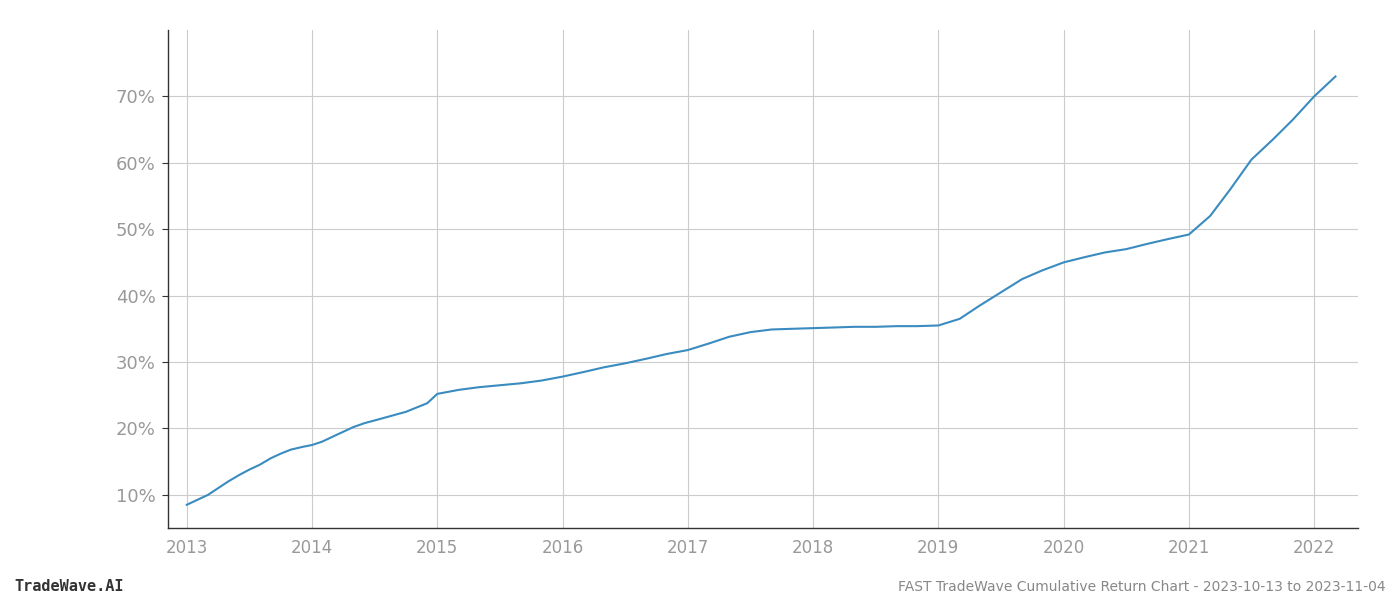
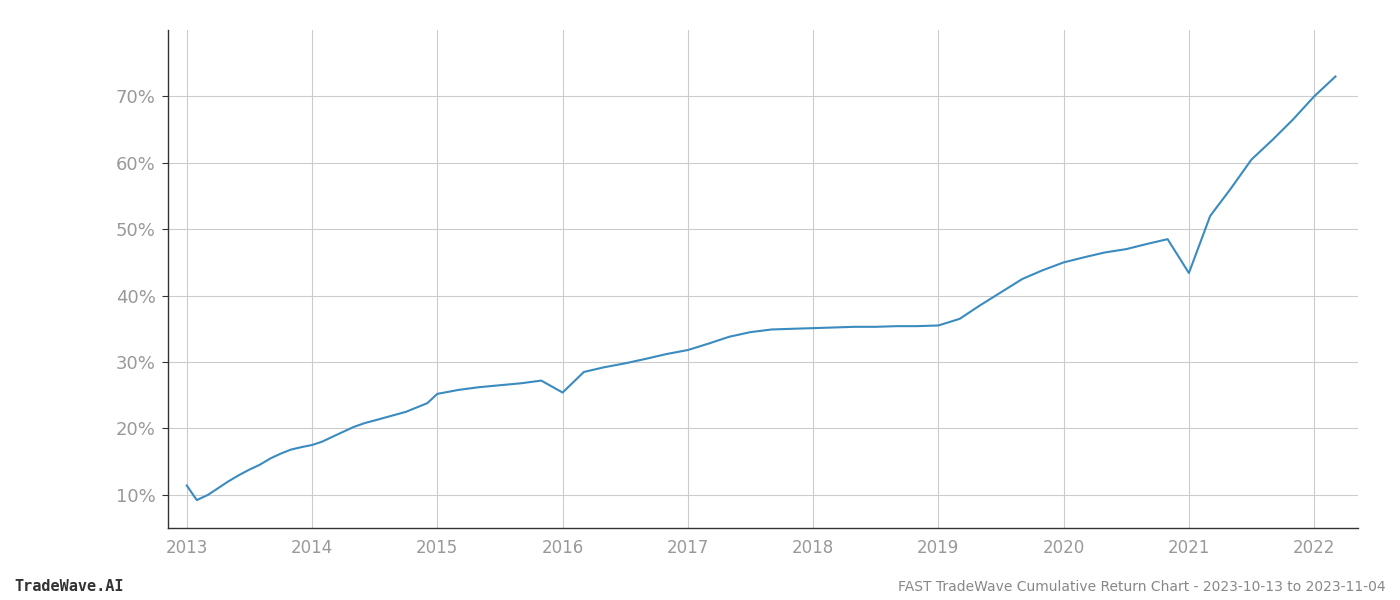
2013: 8.5% -> 11.4%
2016: 27.8% -> 25.4%
2021: 49.2% -> 43.4%
